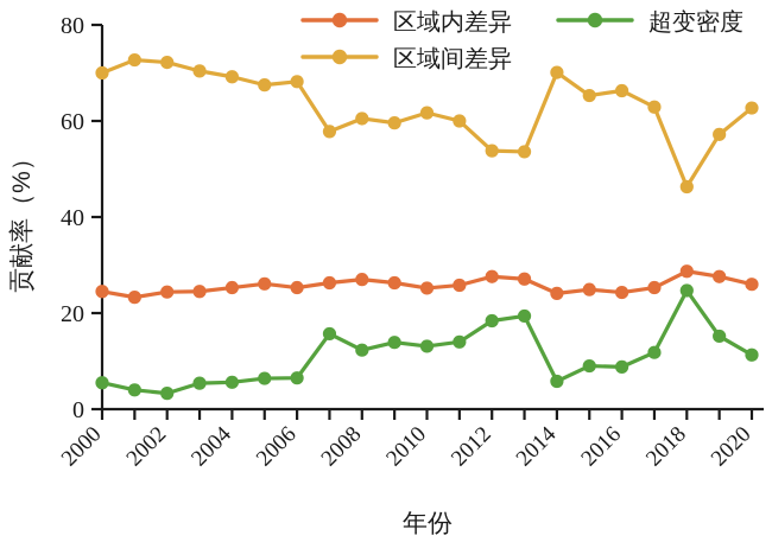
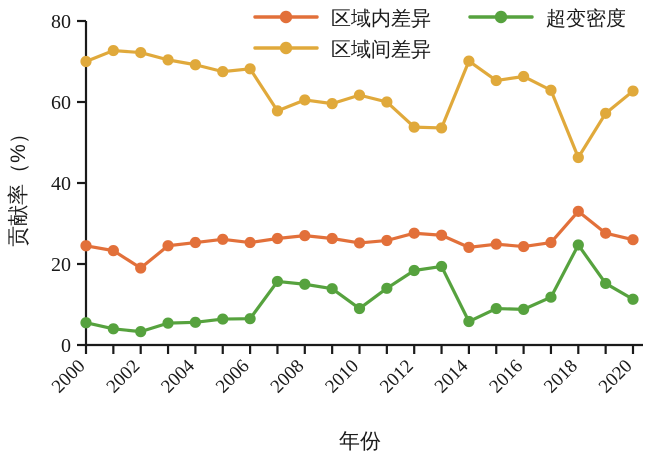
区域内差异/2002: 24 -> 19
超变密度/2008: 12 -> 15
超变密度/2010: 13 -> 9
区域内差异/2018: 29 -> 33
